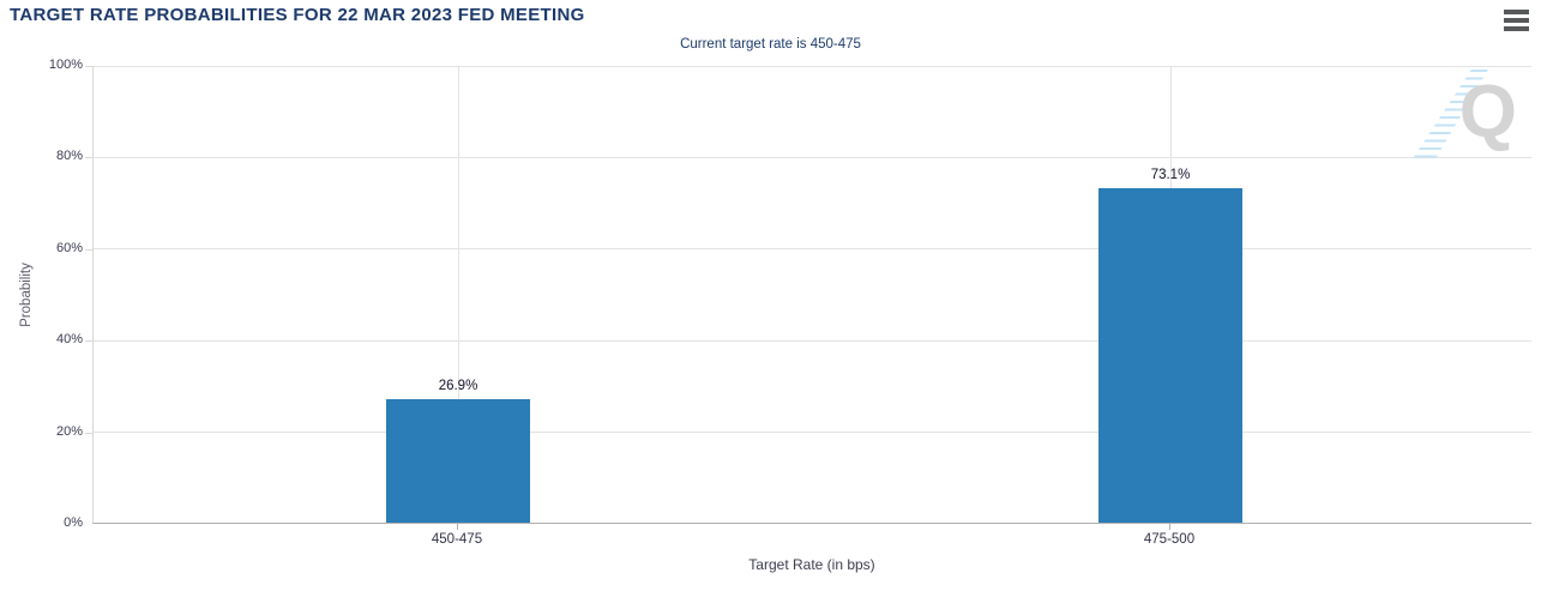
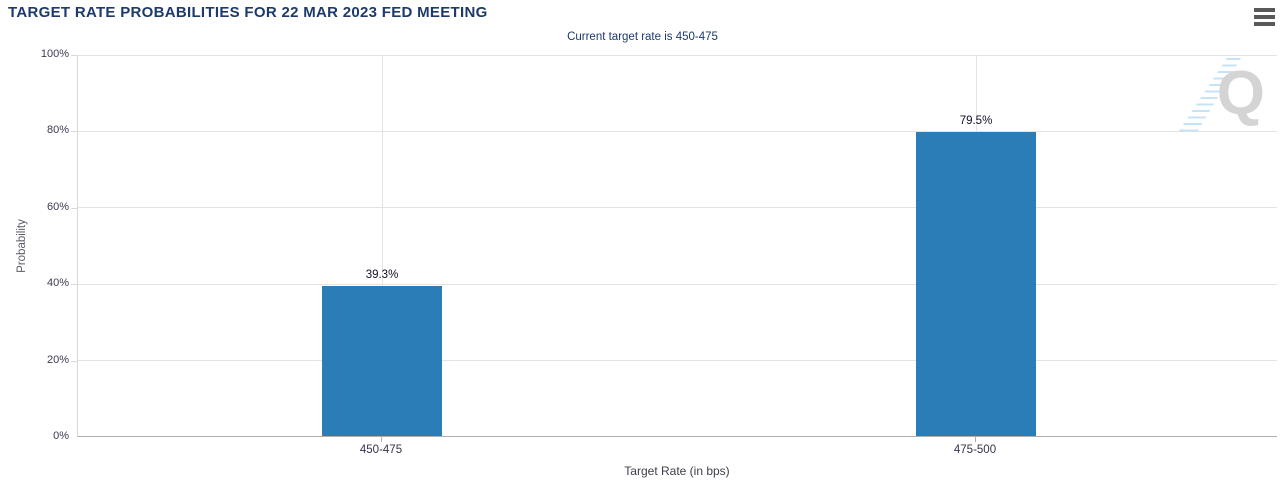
450-475: 26.9% -> 39.3%
475-500: 73.1% -> 79.5%
